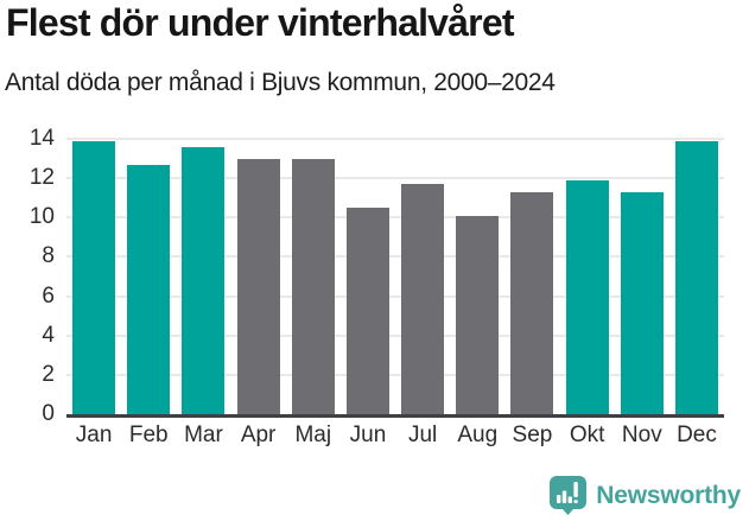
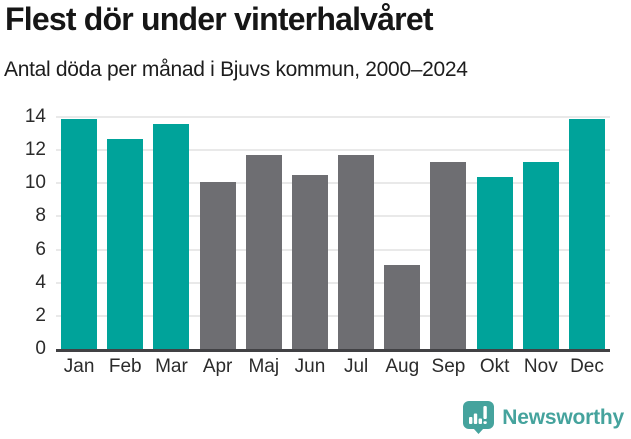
Apr: 13.0 -> 10.1
Maj: 13.0 -> 11.7
Aug: 10.1 -> 5.1
Okt: 11.9 -> 10.4
